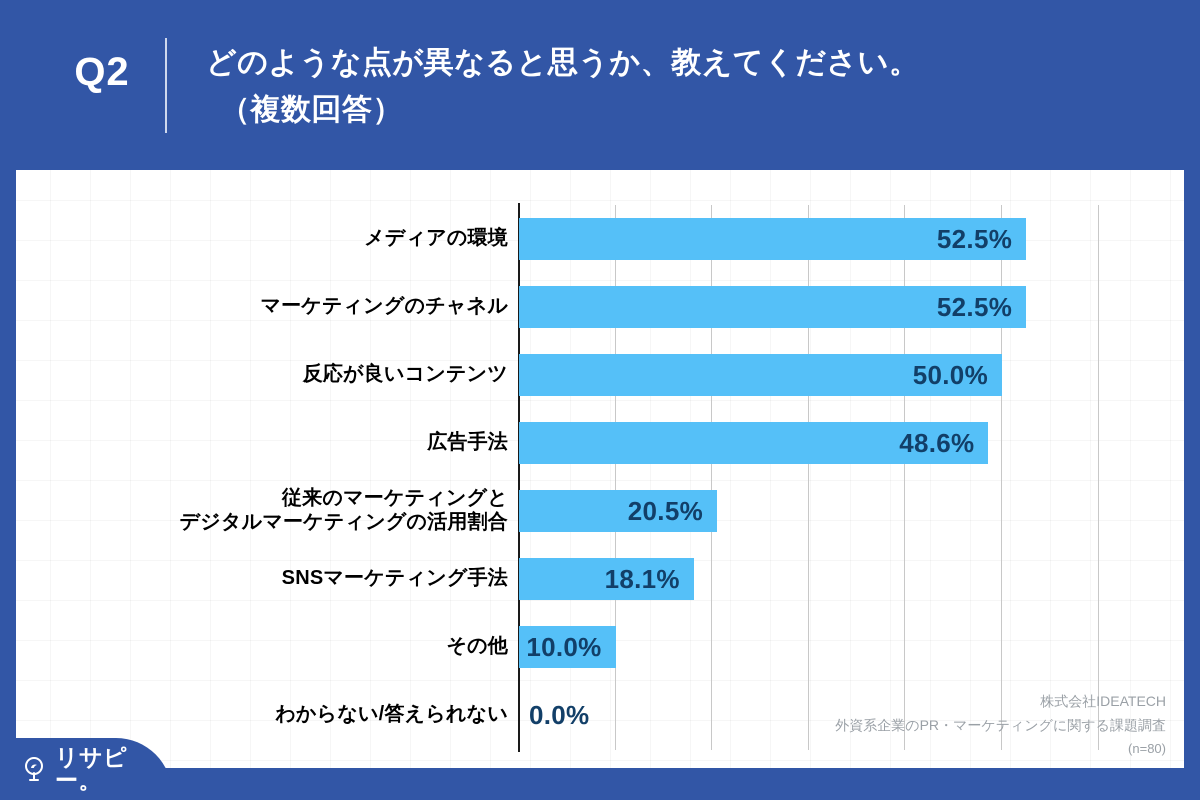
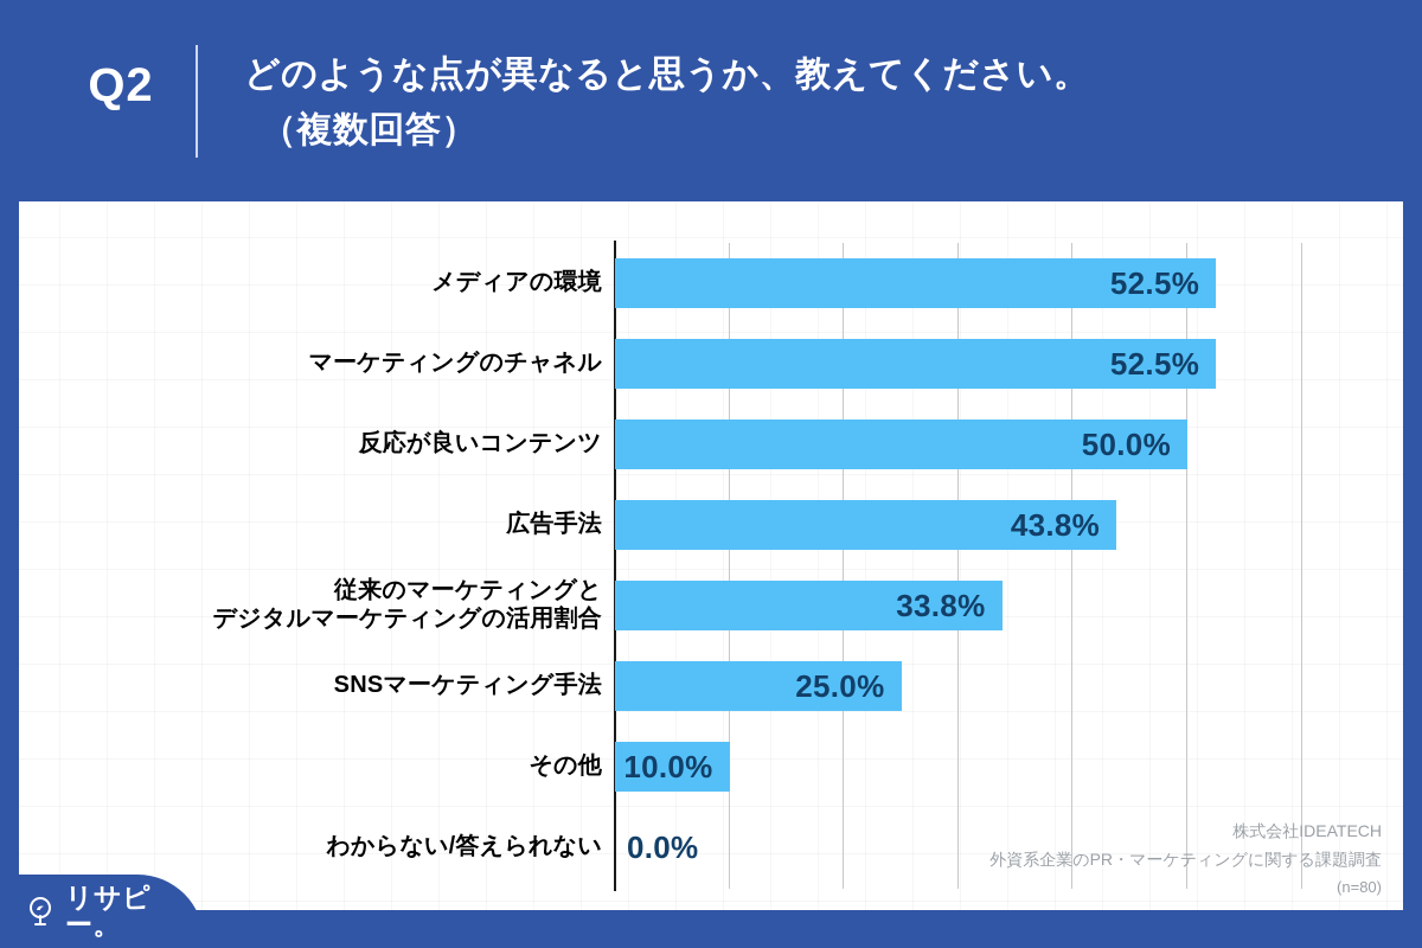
広告手法: 48.6% -> 43.8%
従来のマーケティングと デジタルマーケティングの活用割合: 20.5% -> 33.8%
SNSマーケティング手法: 18.1% -> 25.0%
